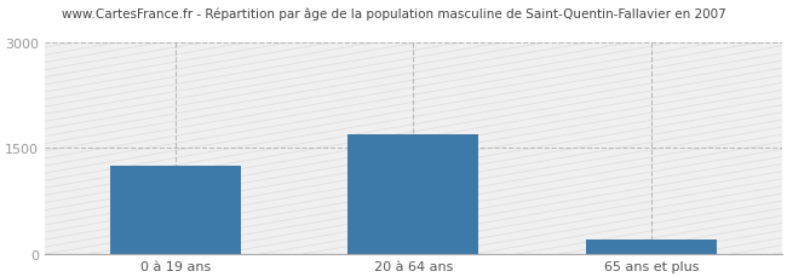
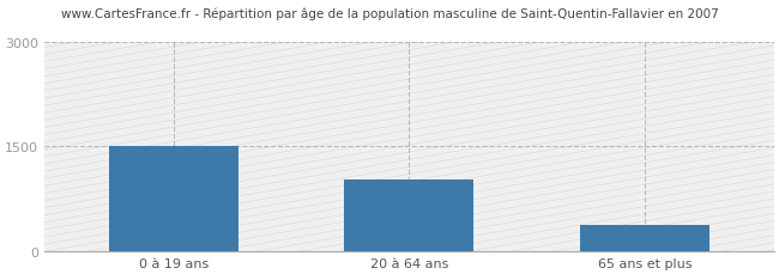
0 à 19 ans: 1250 -> 1500
20 à 64 ans: 1700 -> 1020
65 ans et plus: 200 -> 380
